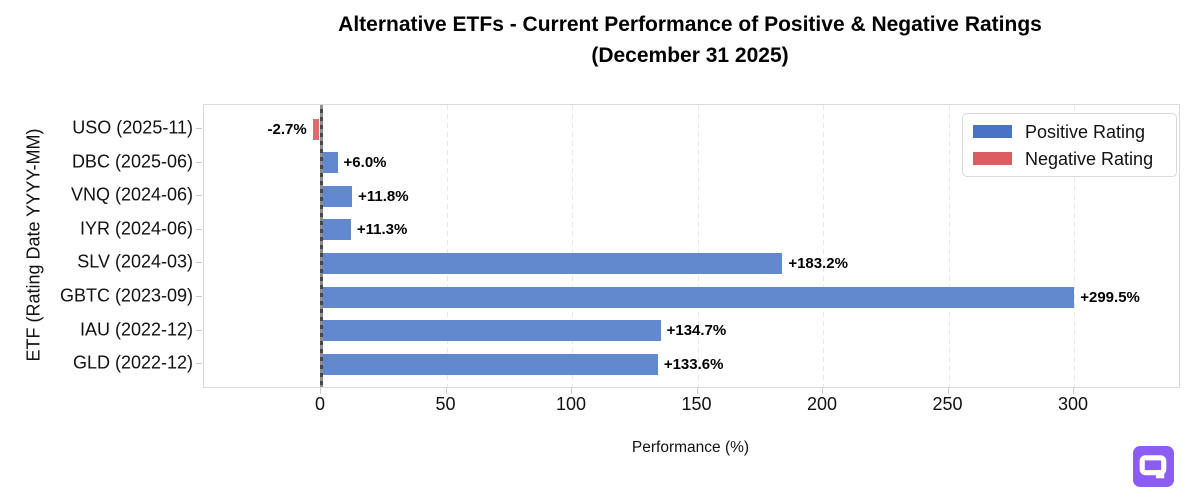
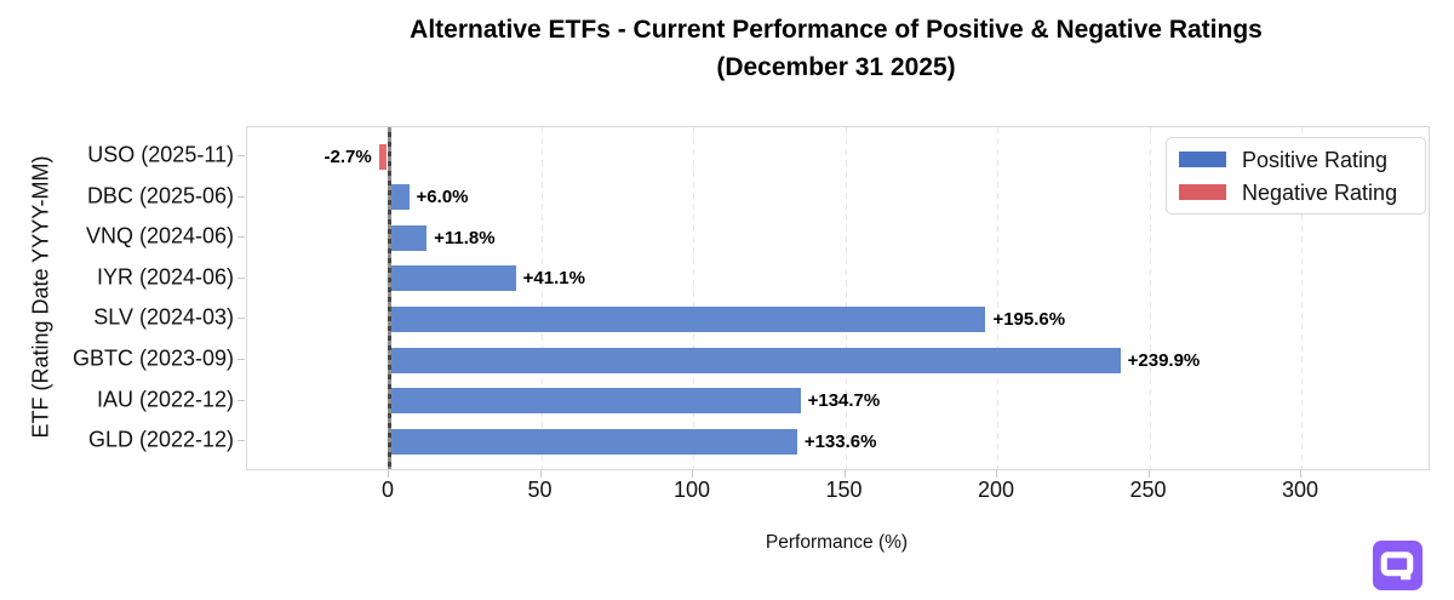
IYR (2024-06): +11.3% -> +41.1%
SLV (2024-03): +183.2% -> +195.6%
GBTC (2023-09): +299.5% -> +239.9%
